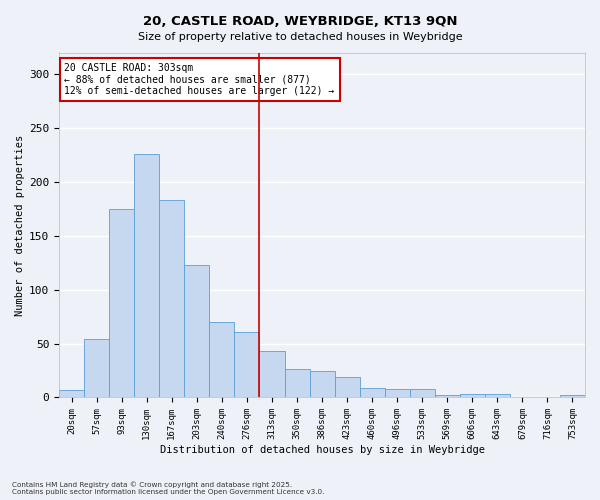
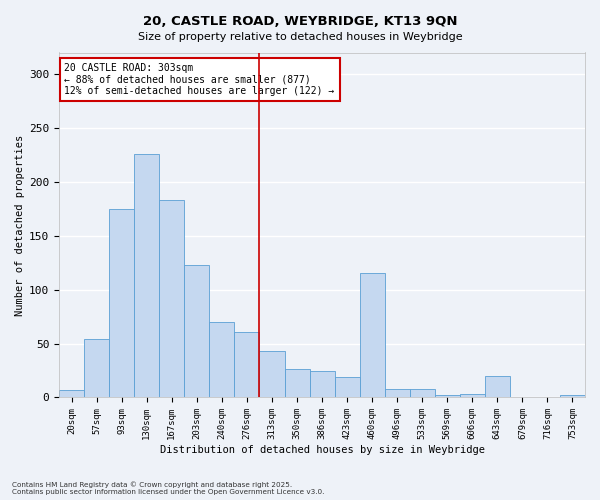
460sqm: 9 -> 115
643sqm: 3 -> 20
